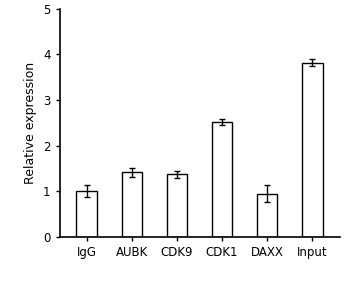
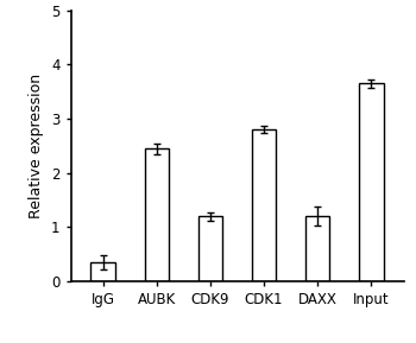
IgG: 1.00 -> 0.35
AUBK: 1.42 -> 2.45
CDK9: 1.37 -> 1.20
CDK1: 2.52 -> 2.80
DAXX: 0.95 -> 1.20
Input: 3.82 -> 3.65
